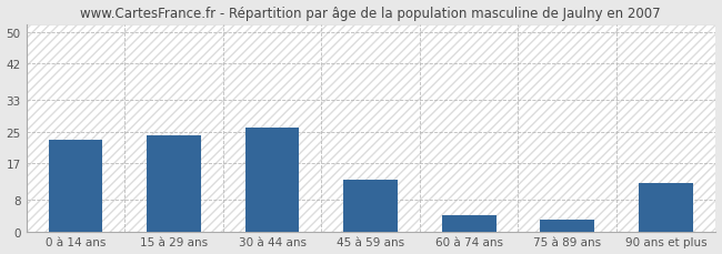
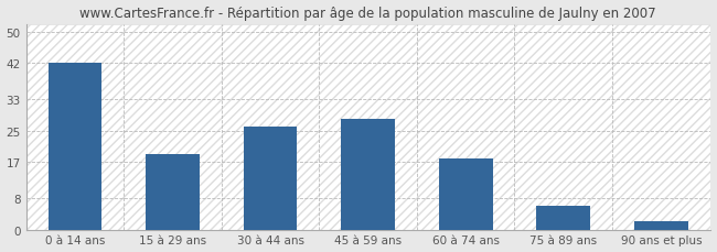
0 à 14 ans: 23 -> 42
15 à 29 ans: 24 -> 19
45 à 59 ans: 13 -> 28
60 à 74 ans: 4 -> 18
75 à 89 ans: 3 -> 6
90 ans et plus: 12 -> 2
